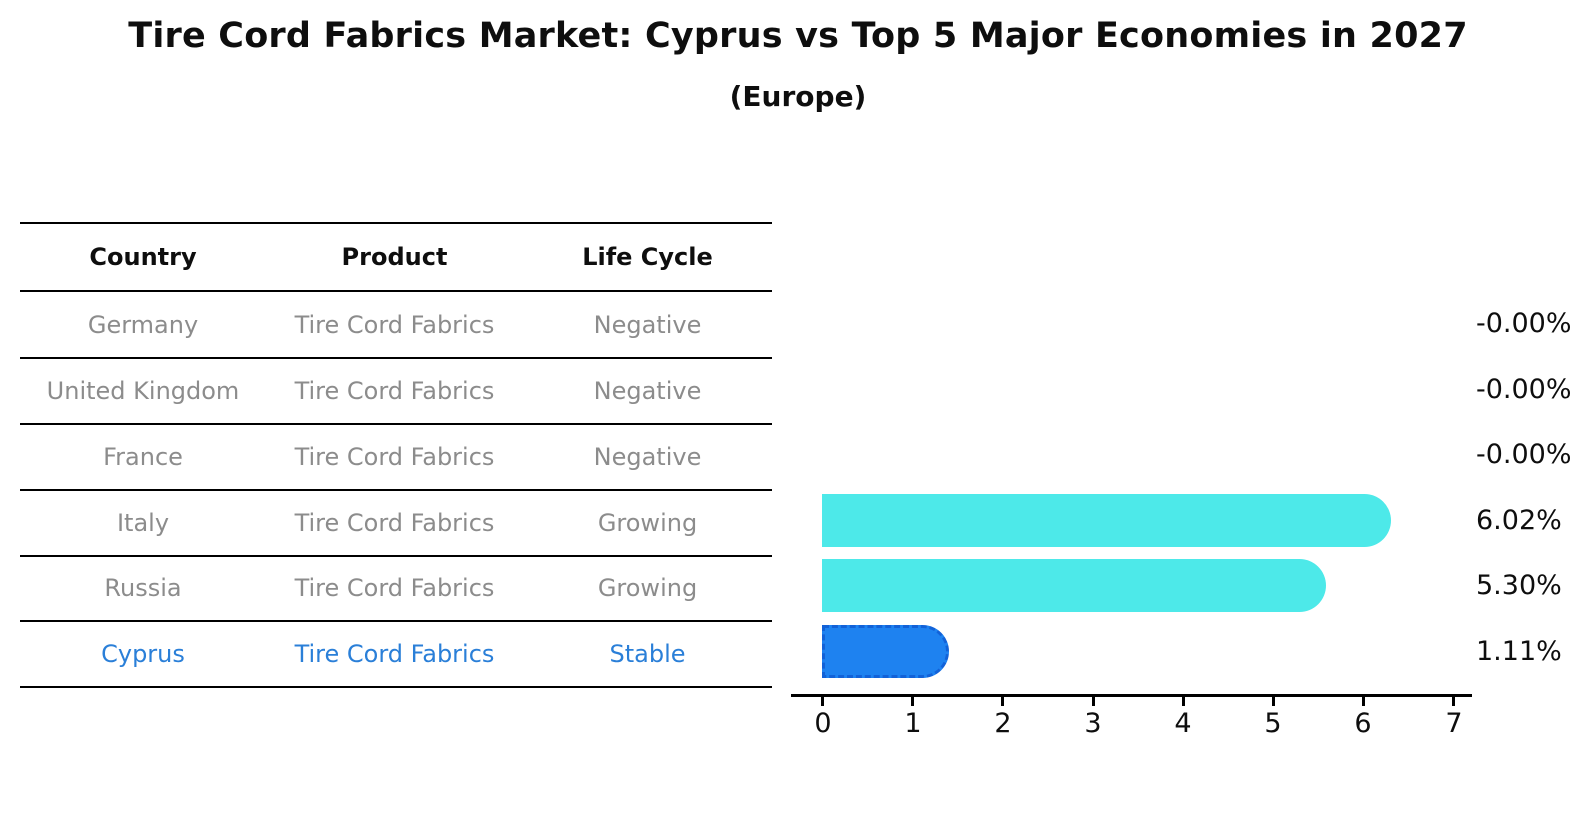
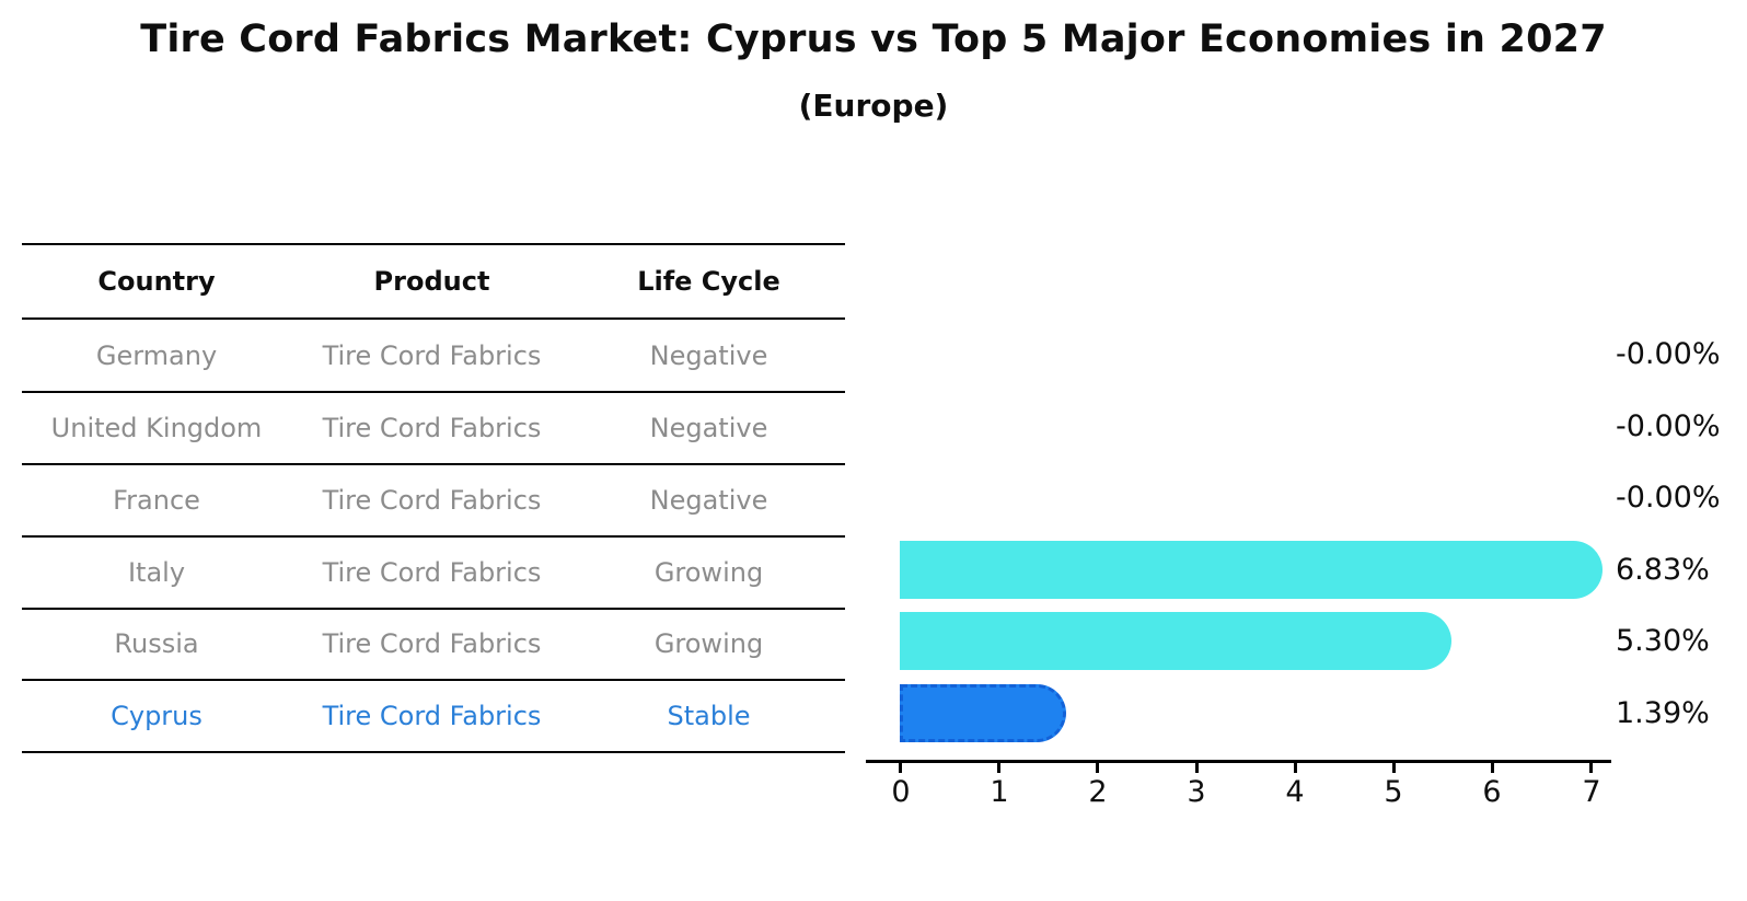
Italy: 6.02% -> 6.83%
Cyprus: 1.11% -> 1.39%
